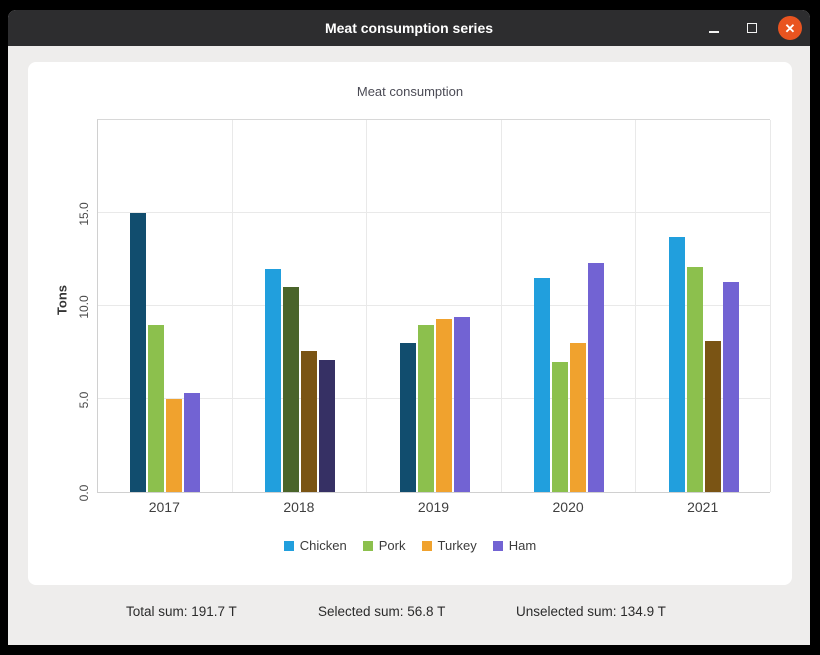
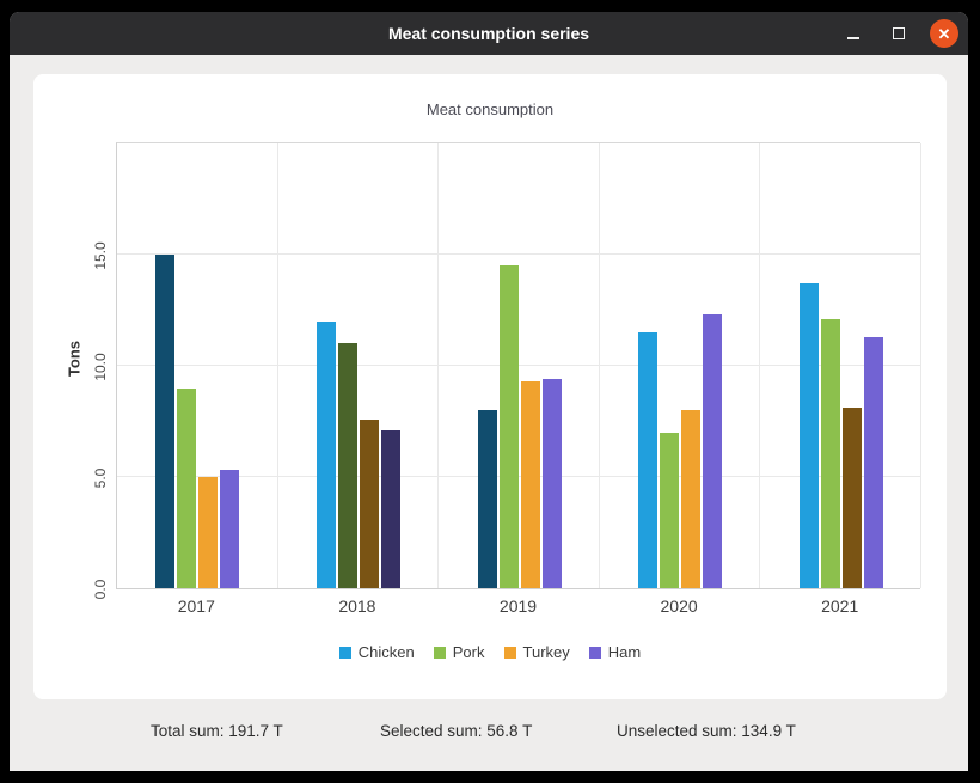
Pork/2019: 9.0 -> 14.5
